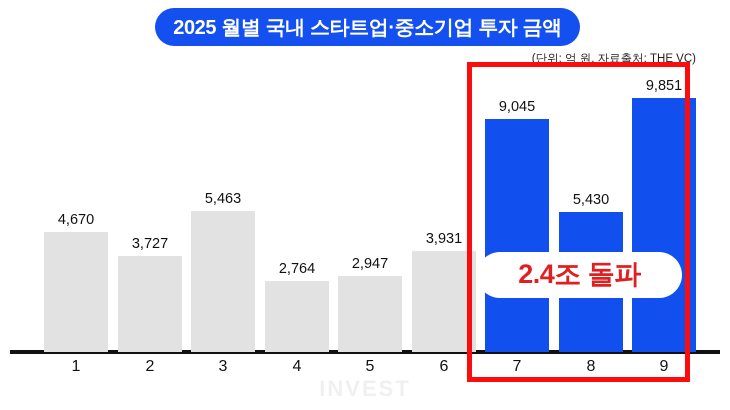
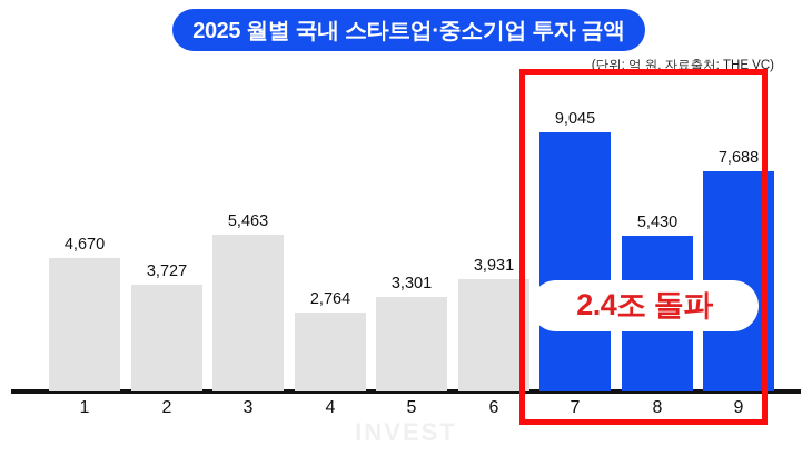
5: 2,947 -> 3,301
9: 9,851 -> 7,688
